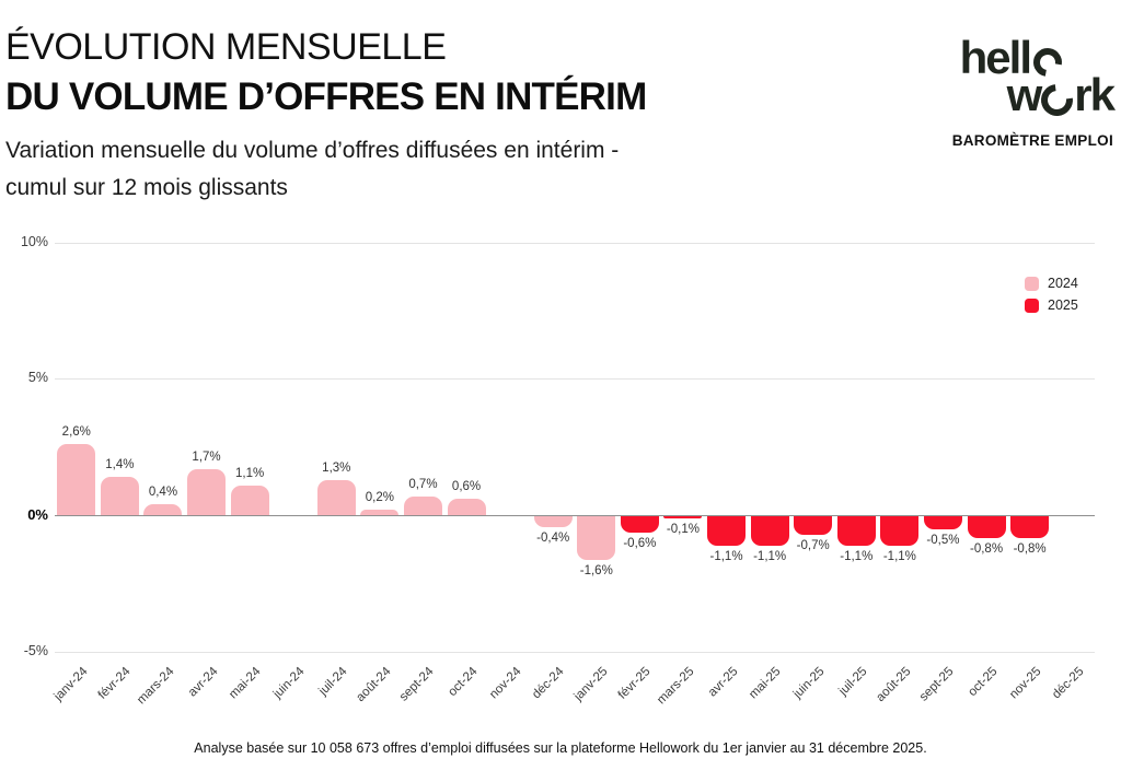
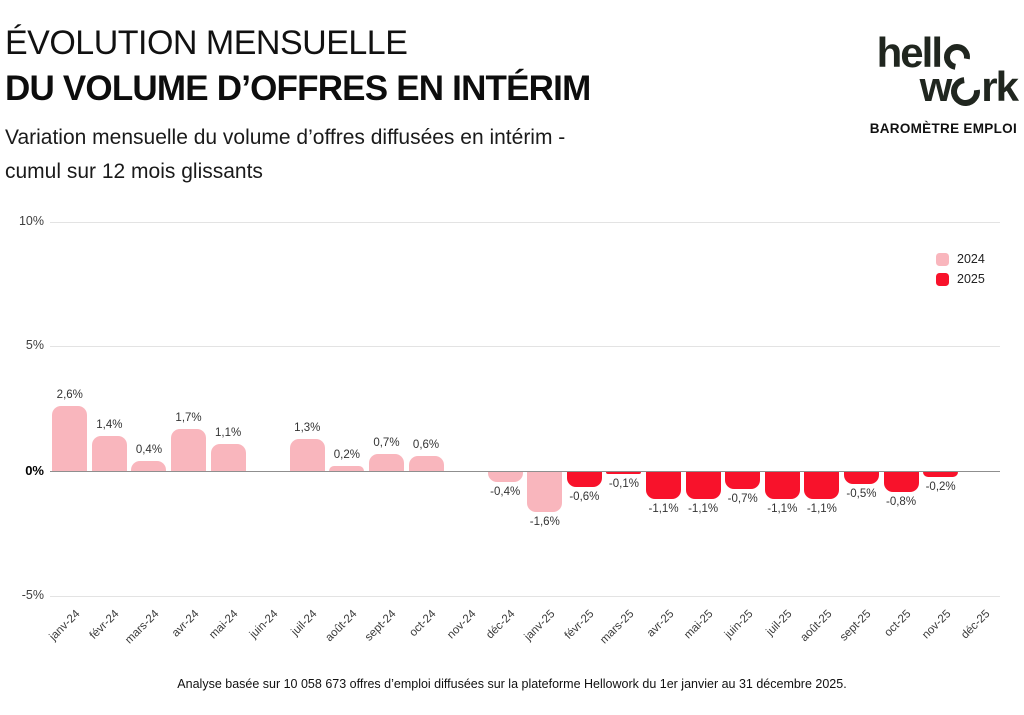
nov-25: -0,8% -> -0,2%
